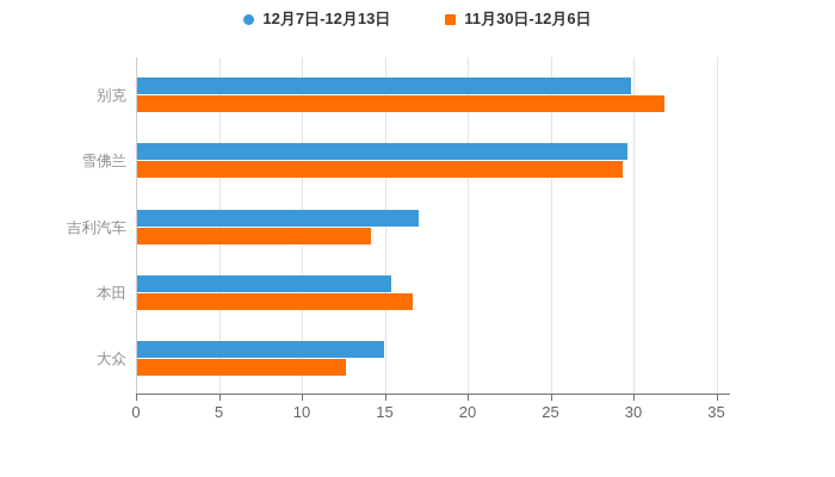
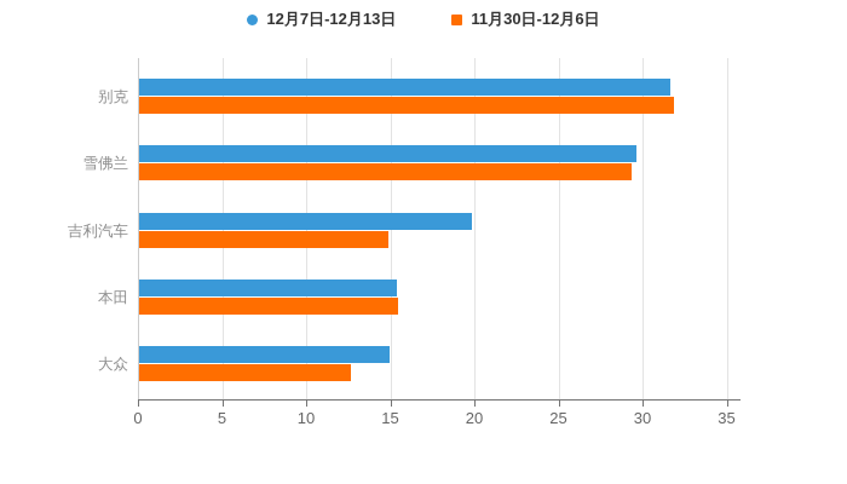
12月7日-12月13日/别克: 29.8 -> 31.6
12月7日-12月13日/吉利汽车: 17.0 -> 19.8
11月30日-12月6日/吉利汽车: 14.1 -> 14.8
11月30日-12月6日/本田: 16.6 -> 15.4
